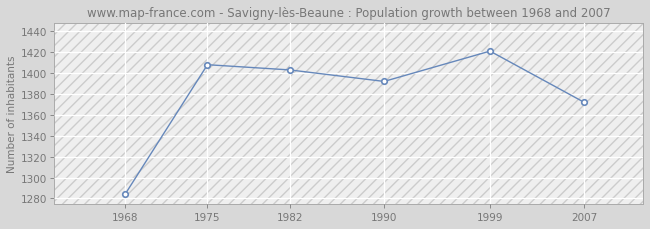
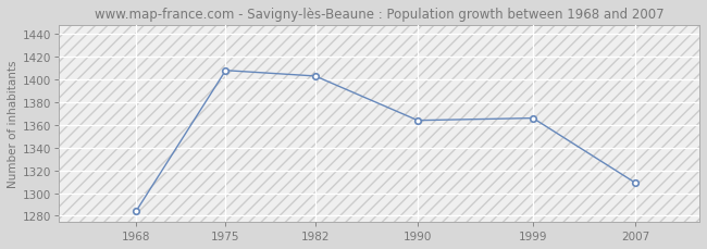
1990: 1392 -> 1364
1999: 1421 -> 1366
2007: 1372 -> 1309
